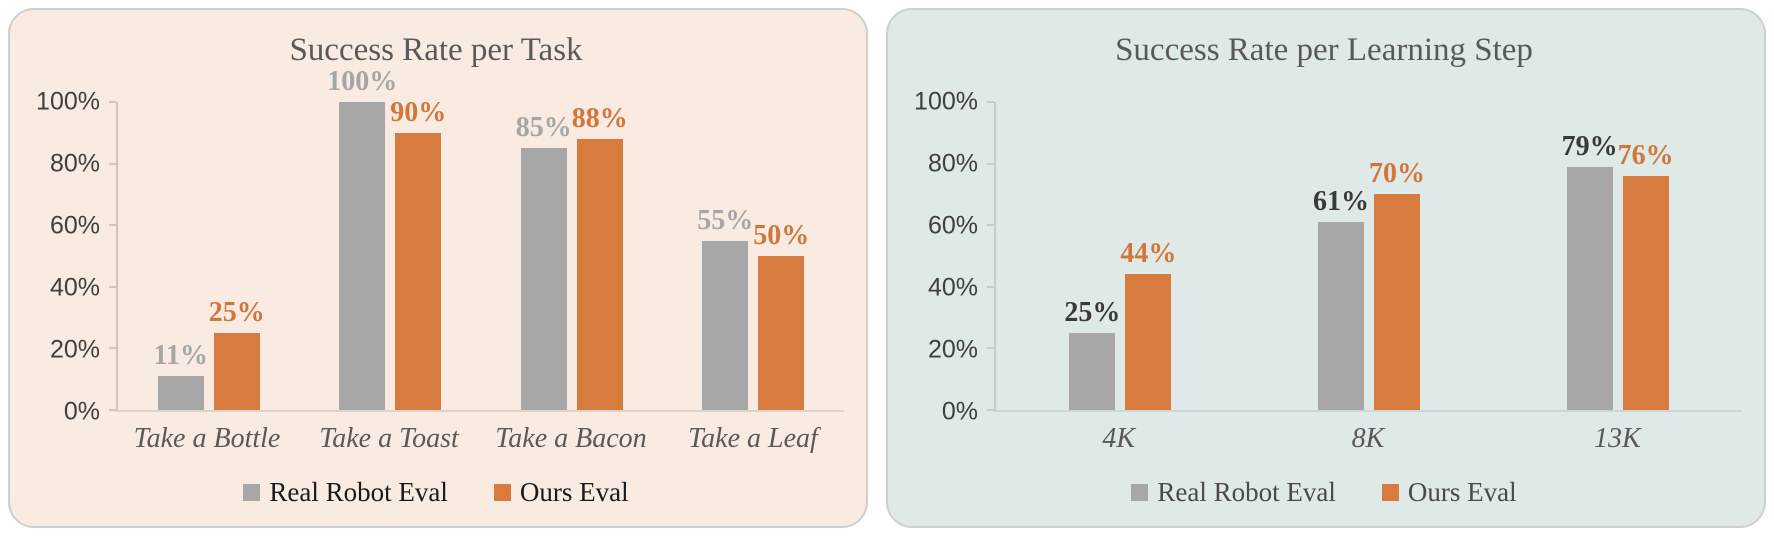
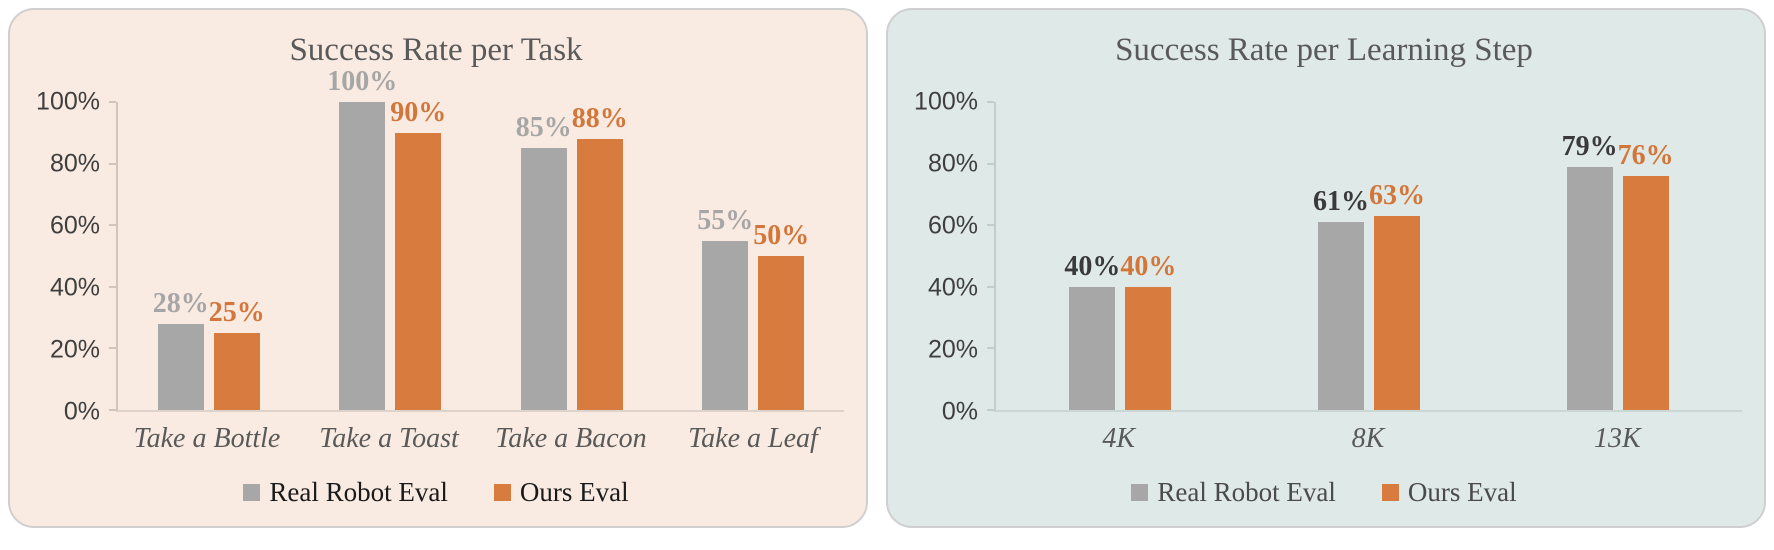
Success Rate per Task/Real Robot Eval/Take a Bottle: 11% -> 28%
Success Rate per Learning Step/Real Robot Eval/4K: 25% -> 40%
Success Rate per Learning Step/Ours Eval/4K: 44% -> 40%
Success Rate per Learning Step/Ours Eval/8K: 70% -> 63%
